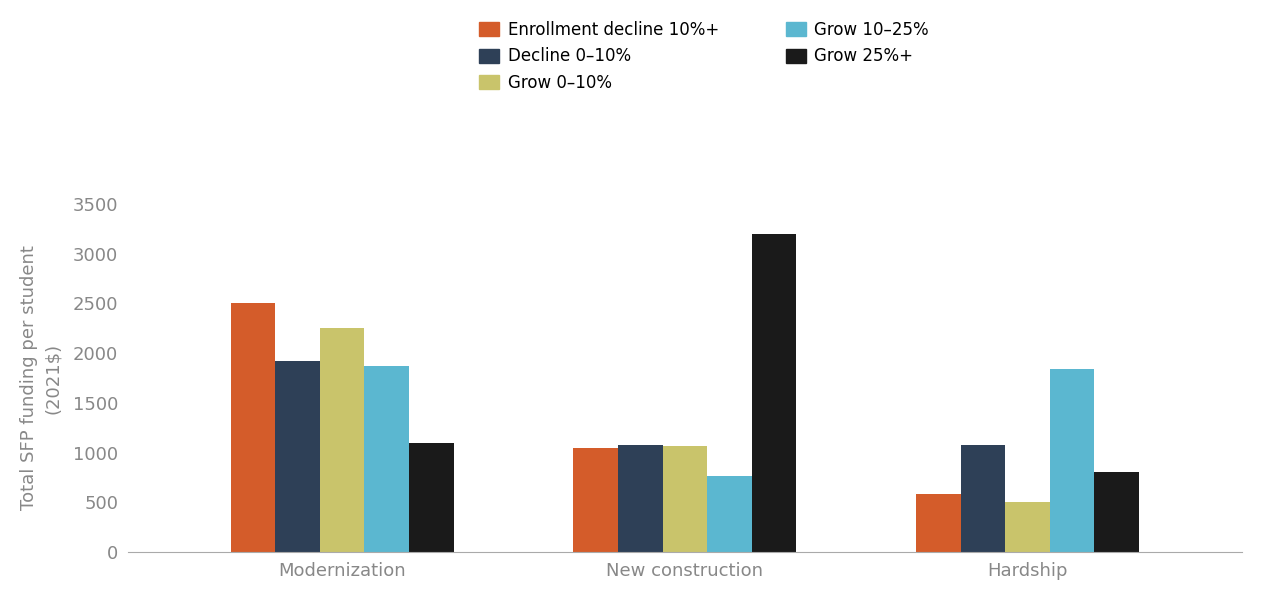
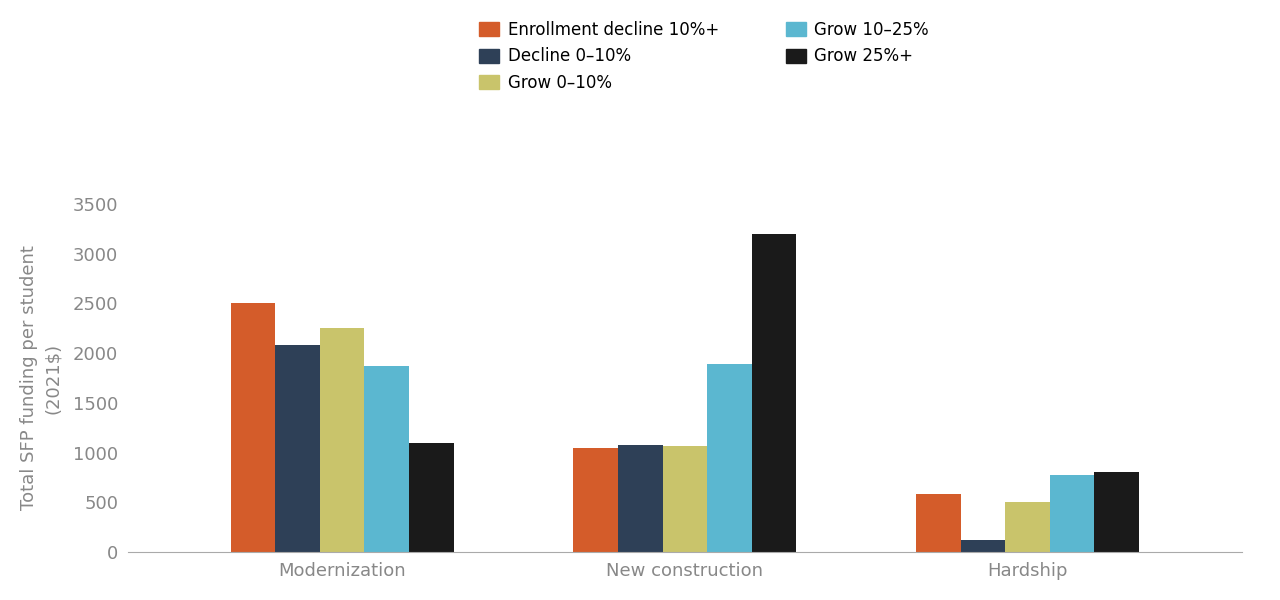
Decline 0–10%/Modernization: 1920 -> 2080
Grow 10–25%/New construction: 760 -> 1890
Decline 0–10%/Hardship: 1080 -> 120
Grow 10–25%/Hardship: 1840 -> 780
